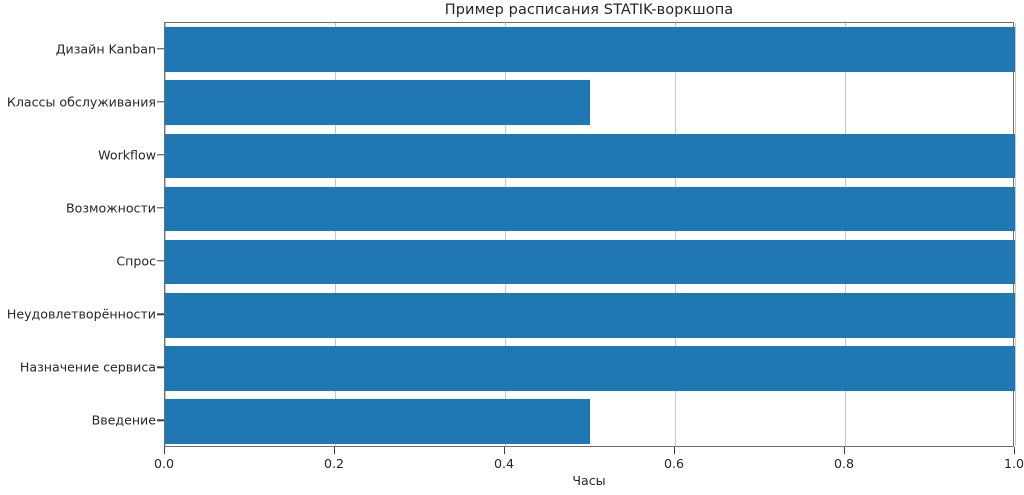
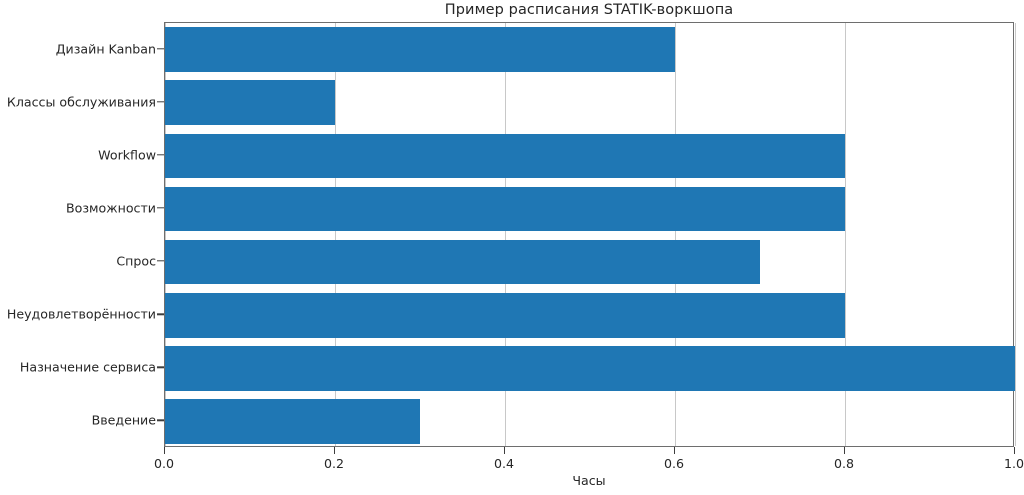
Введение: 0.5 -> 0.3
Неудовлетворённости: 1.0 -> 0.8
Спрос: 1.0 -> 0.7
Возможности: 1.0 -> 0.8
Workflow: 1.0 -> 0.8
Классы обслуживания: 0.5 -> 0.2
Дизайн Kanban: 1.0 -> 0.6
